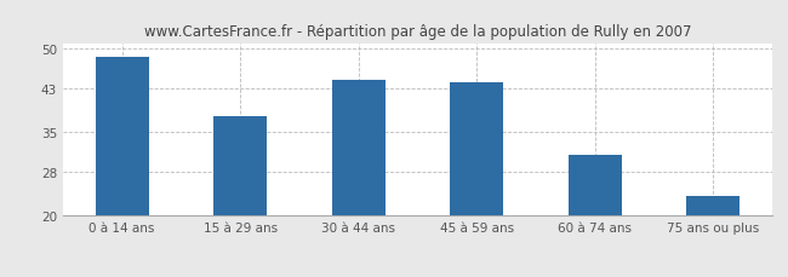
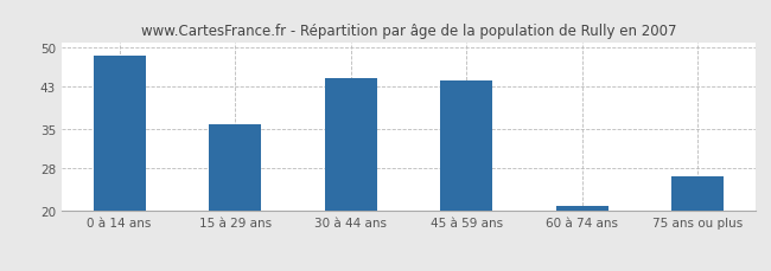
15 à 29 ans: 38.0 -> 36.0
60 à 74 ans: 31.0 -> 21.0
75 ans ou plus: 23.5 -> 26.5
